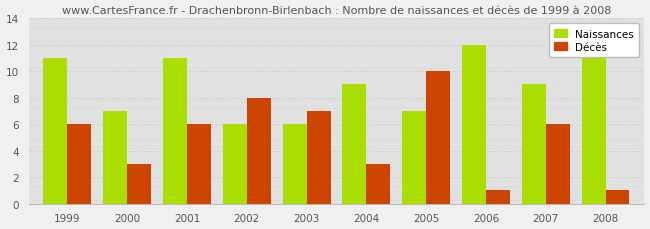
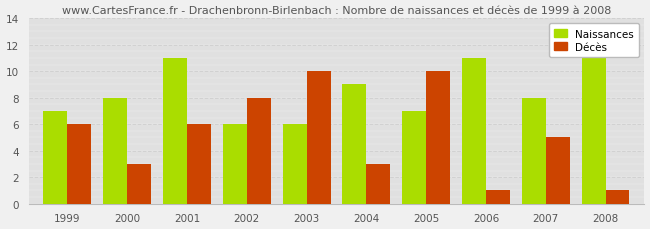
Naissances/1999: 11 -> 7
Naissances/2000: 7 -> 8
Décès/2003: 7 -> 10
Naissances/2006: 12 -> 11
Naissances/2007: 9 -> 8
Décès/2007: 6 -> 5
